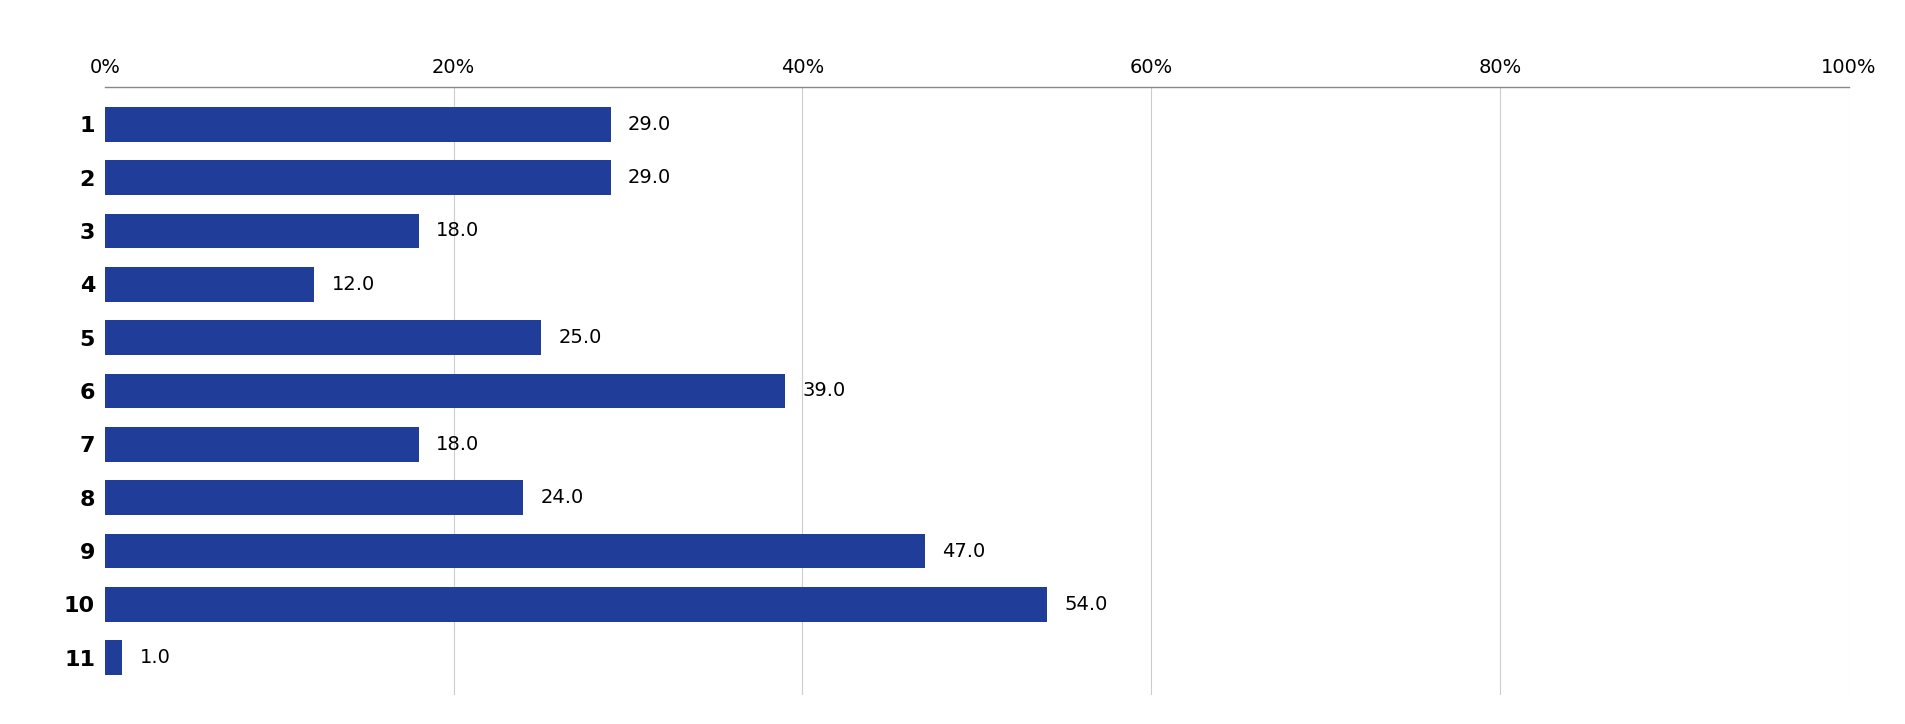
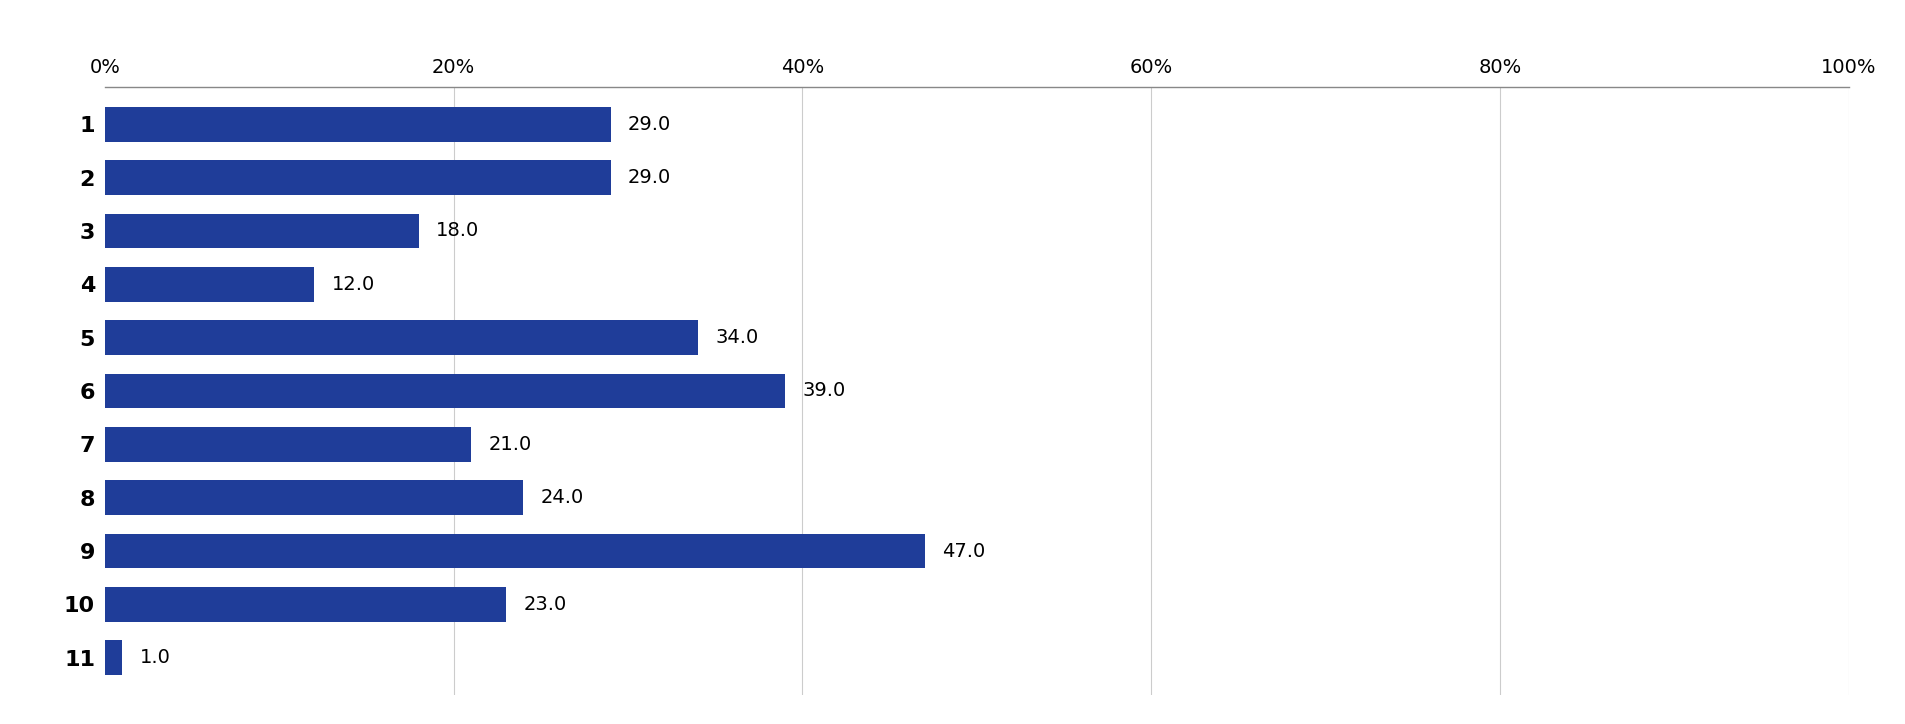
5: 25.0 -> 34.0
7: 18.0 -> 21.0
10: 54.0 -> 23.0
